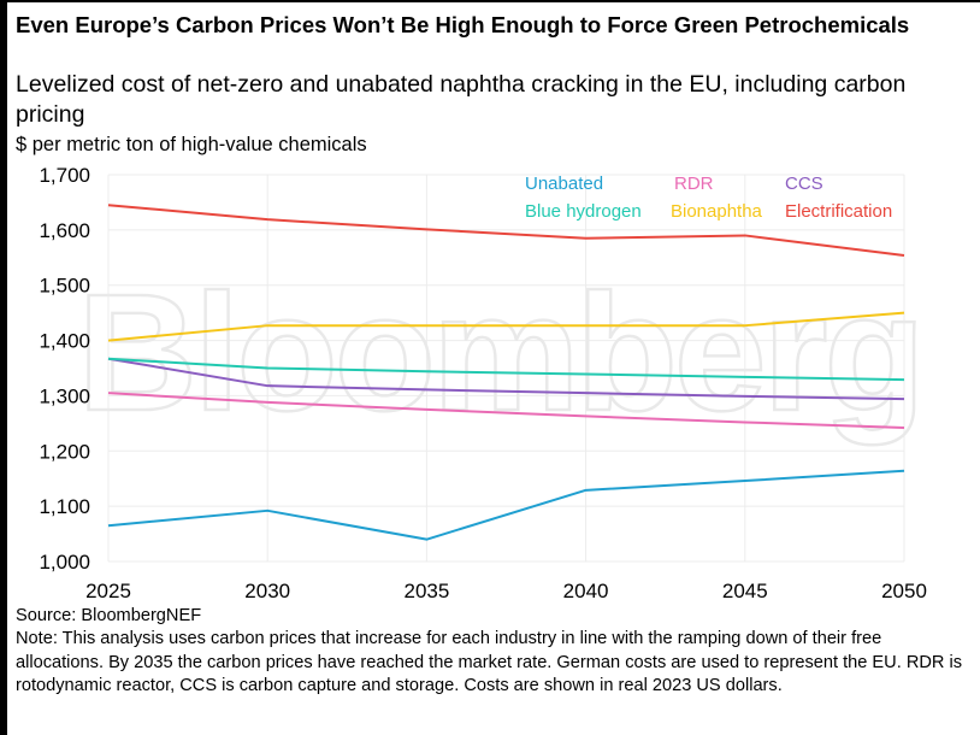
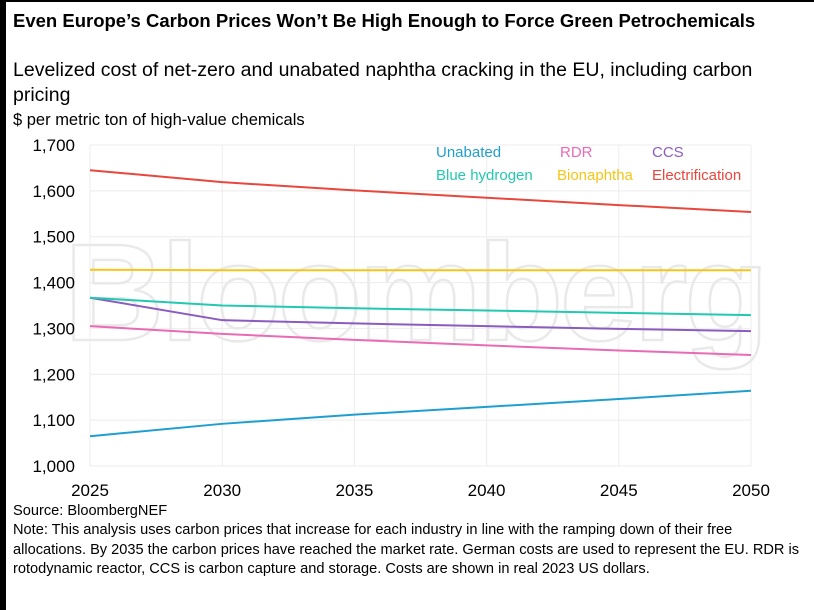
Bionaphtha/2025: 1400 -> 1430
Unabated/2035: 1040 -> 1110
Electrification/2045: 1590 -> 1570
Bionaphtha/2050: 1450 -> 1430
